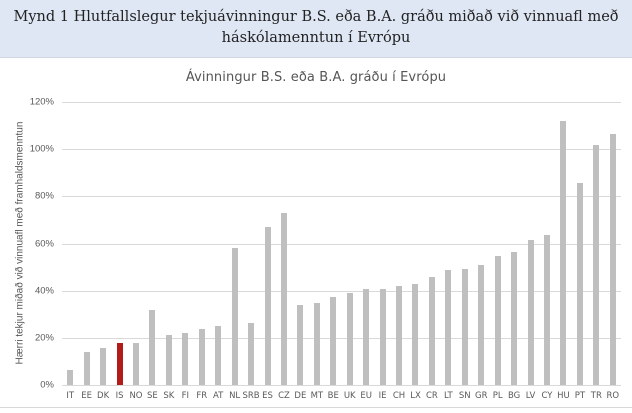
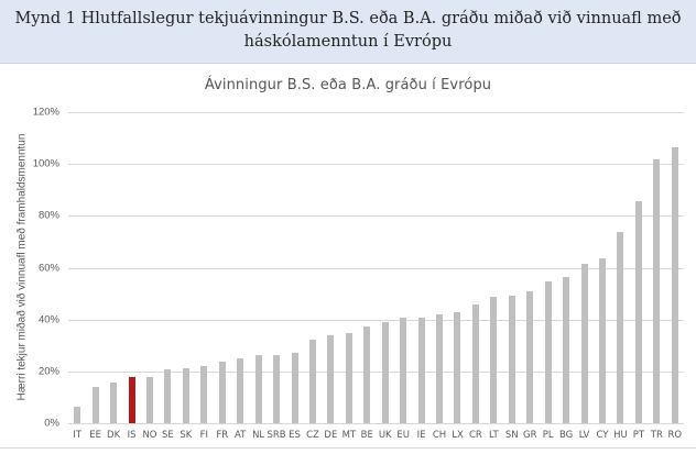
SE: 32% -> 21%
NL: 58% -> 26%
ES: 67% -> 27%
CZ: 73% -> 32%
HU: 112% -> 74%
